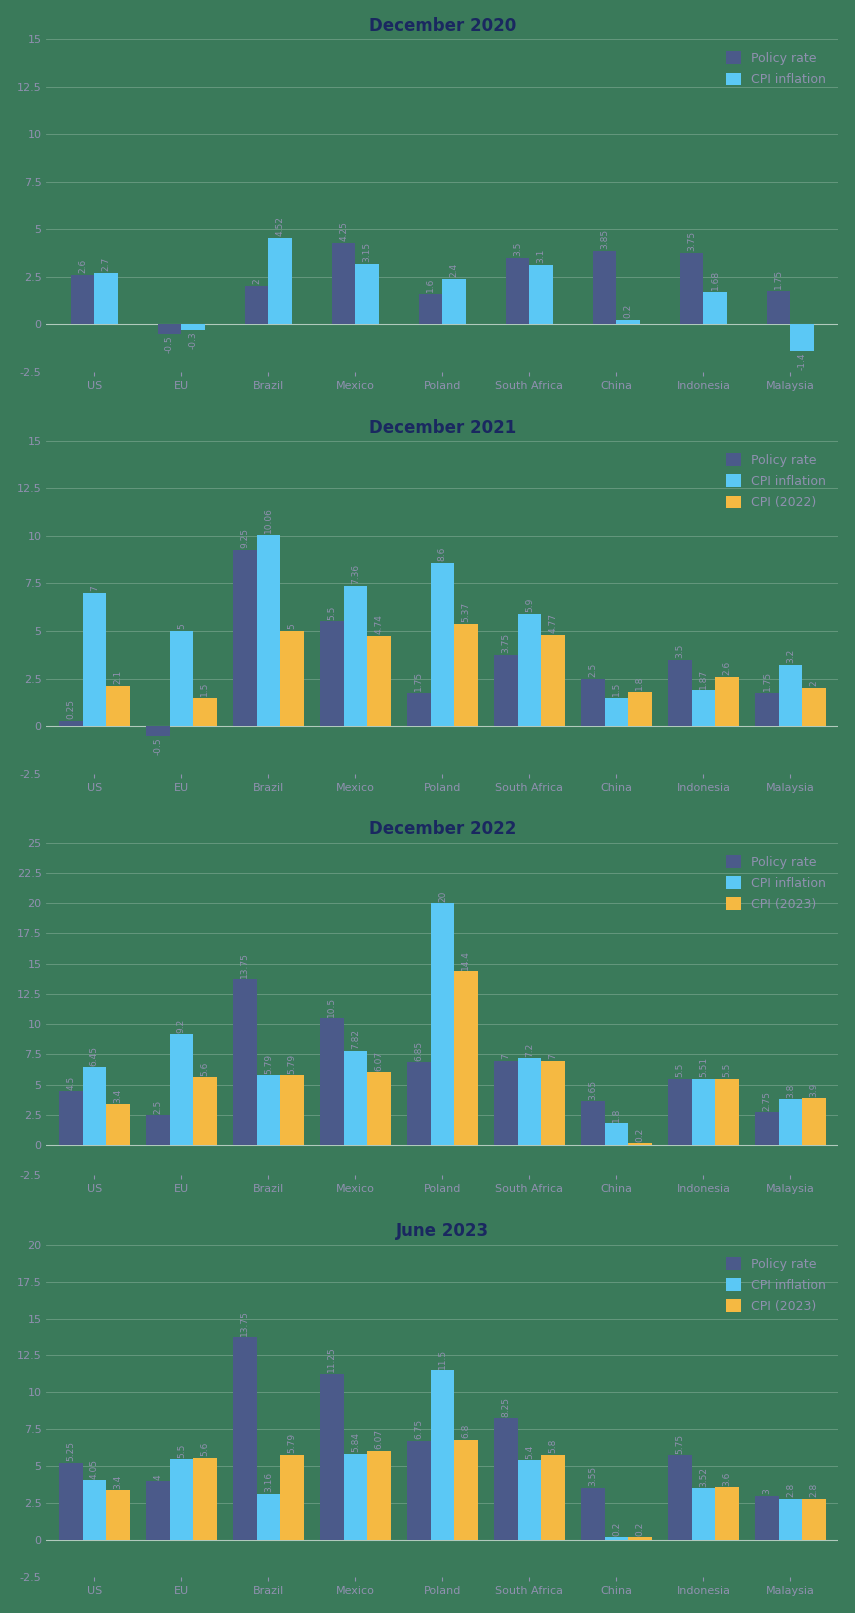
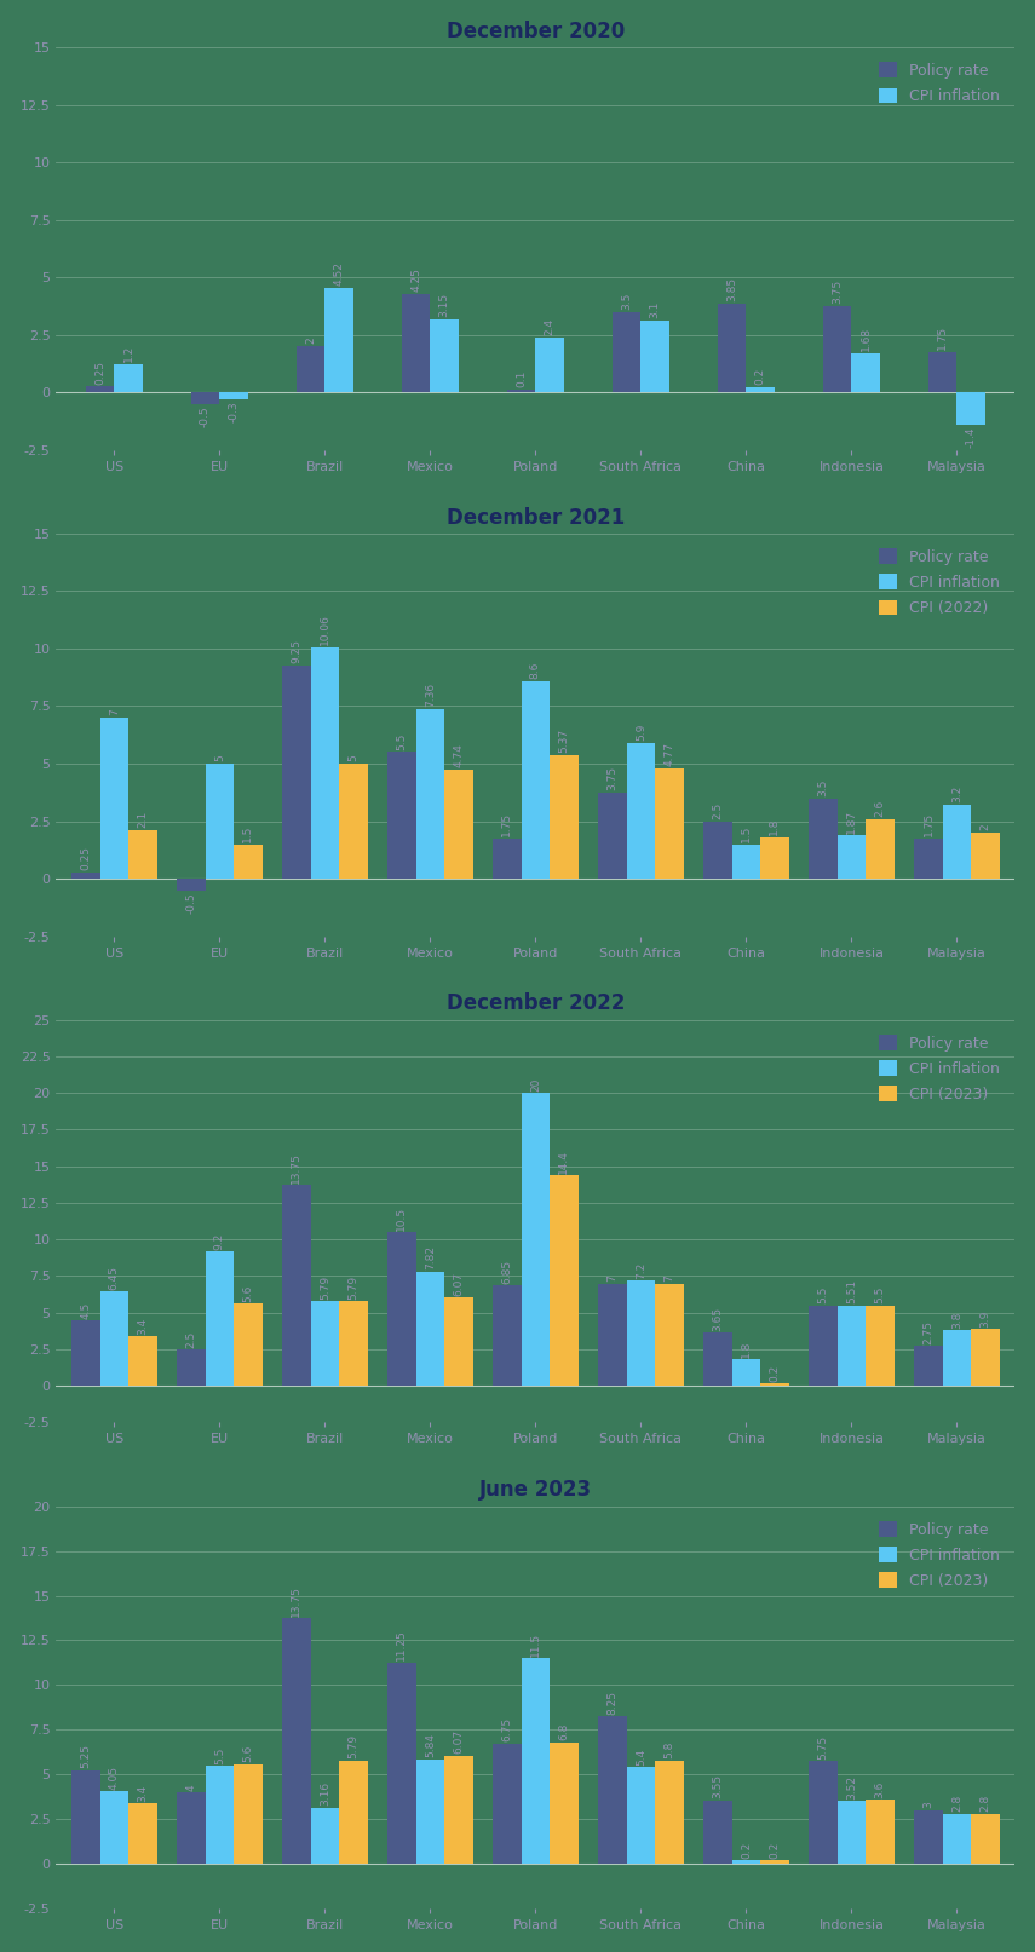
December 2020/Policy rate/US: 2.6 -> 0.25
December 2020/CPI inflation/US: 2.7 -> 1.2
December 2020/Policy rate/Poland: 1.6 -> 0.1
